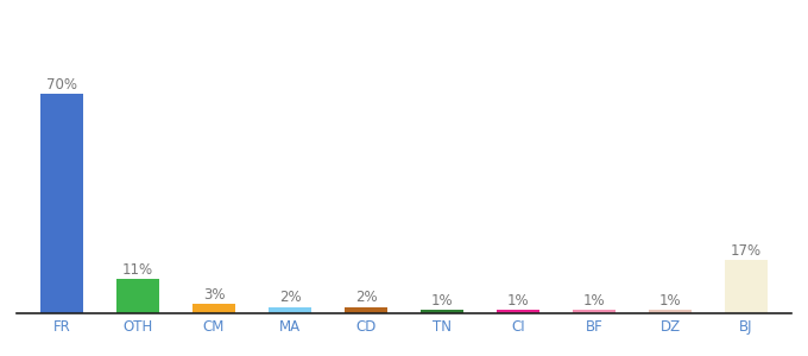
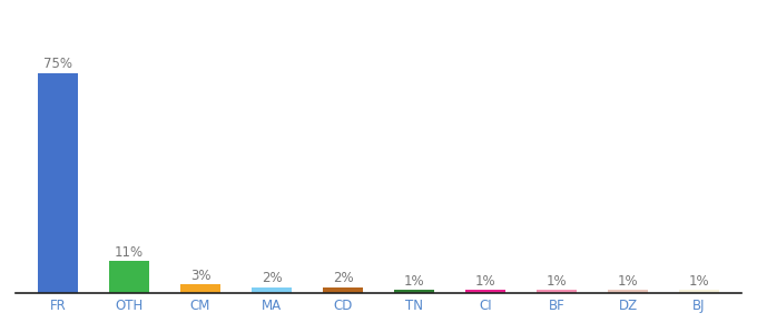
FR: 70% -> 75%
BJ: 17% -> 1%
